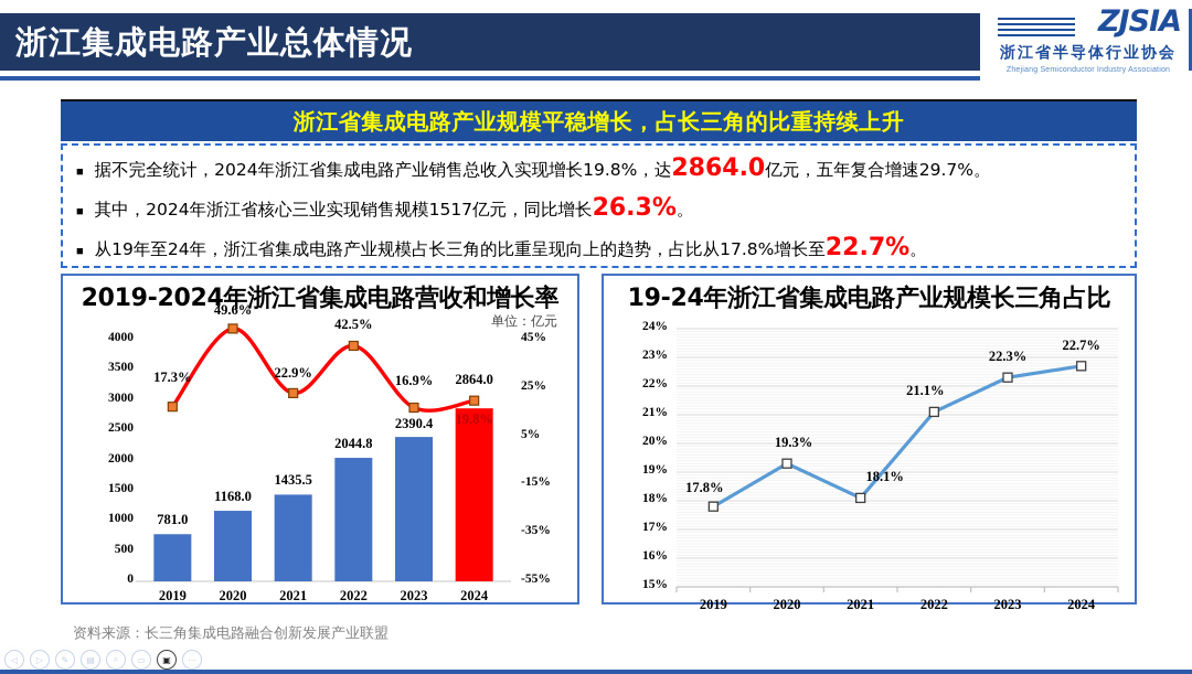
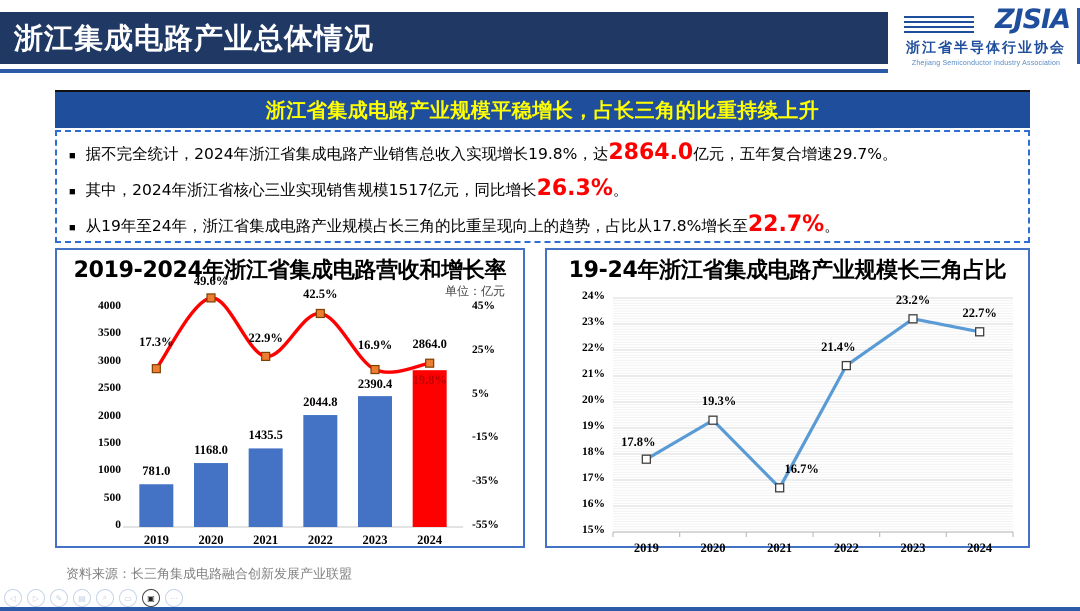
19-24年浙江省集成电路产业规模长三角占比/2021: 18.1% -> 16.7%
19-24年浙江省集成电路产业规模长三角占比/2022: 21.1% -> 21.4%
19-24年浙江省集成电路产业规模长三角占比/2023: 22.3% -> 23.2%
